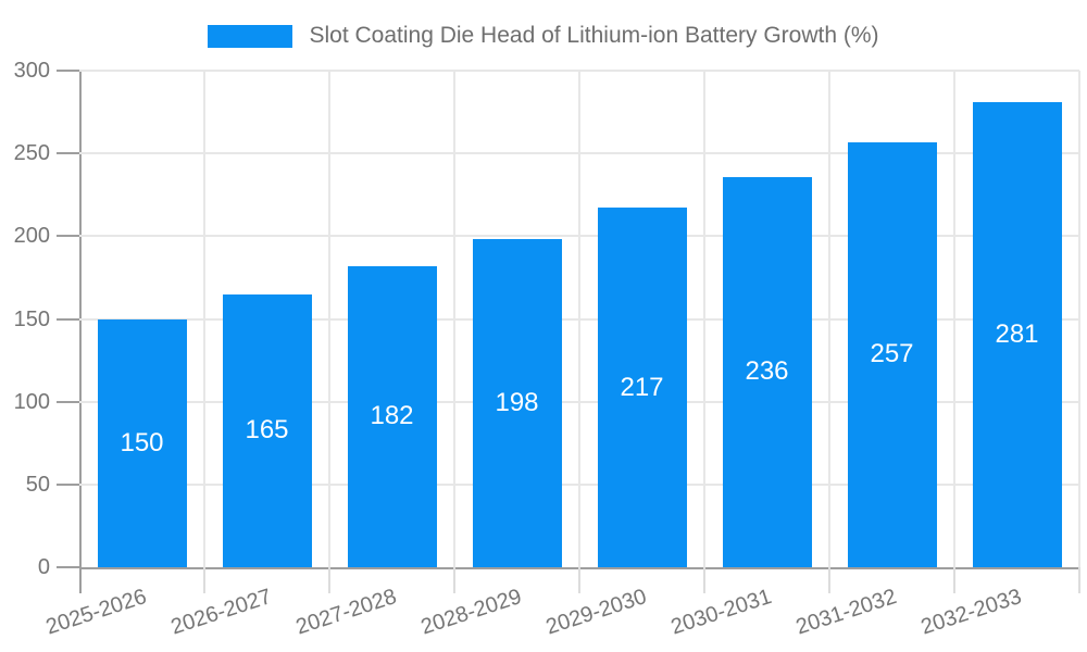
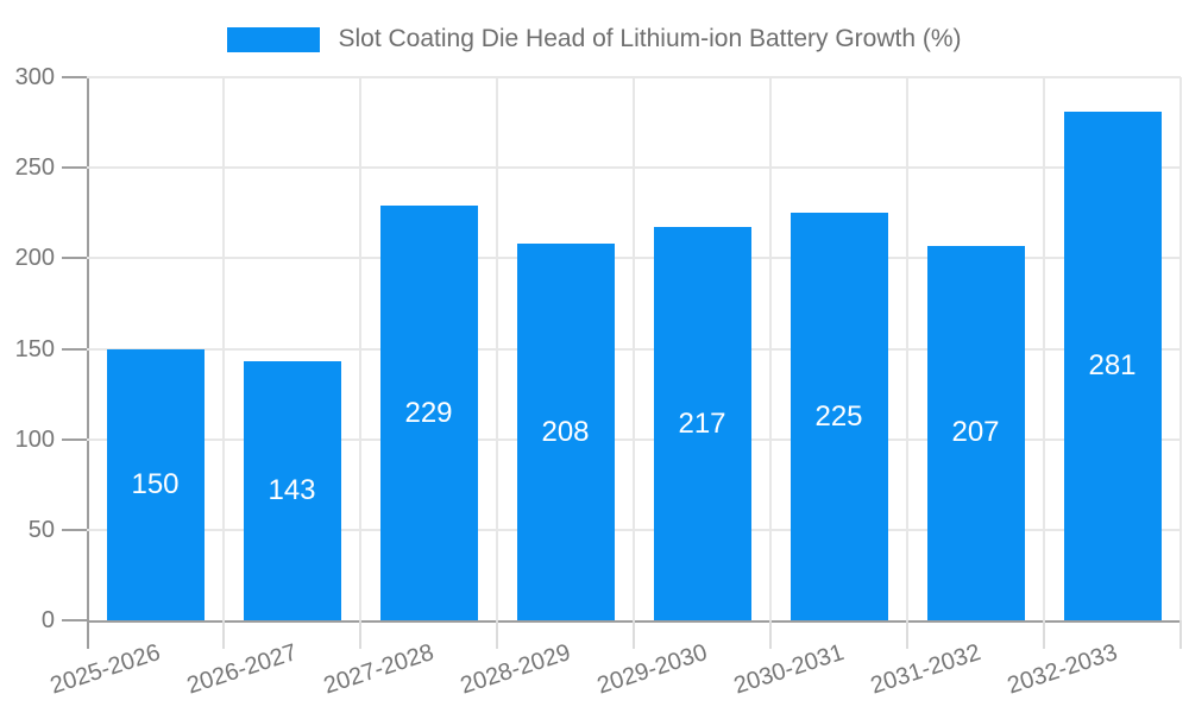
2026-2027: 165 -> 143
2027-2028: 182 -> 229
2028-2029: 198 -> 208
2030-2031: 236 -> 225
2031-2032: 257 -> 207
